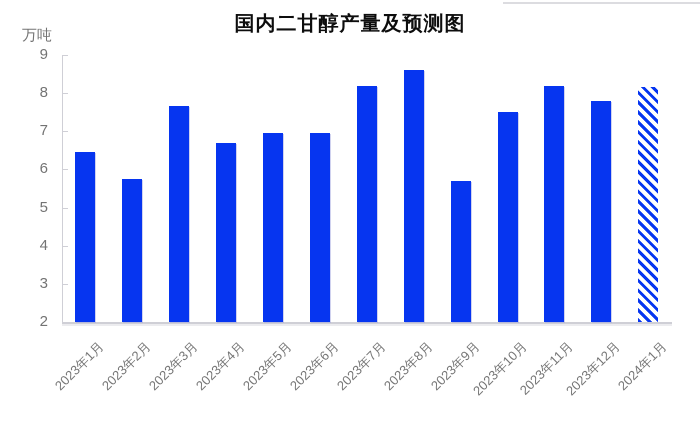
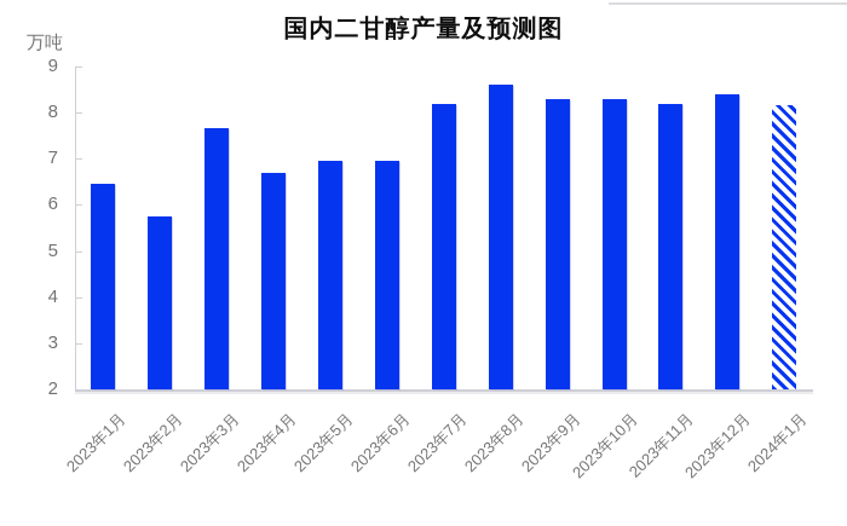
2023年9月: 5.7 -> 8.3
2023年10月: 7.5 -> 8.3
2023年12月: 7.8 -> 8.4
